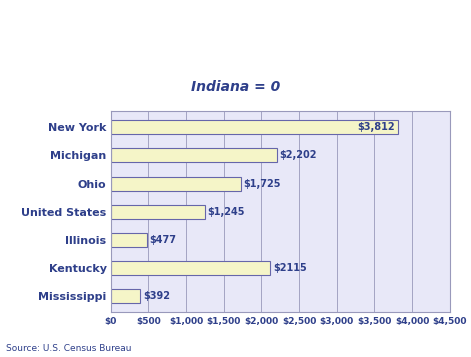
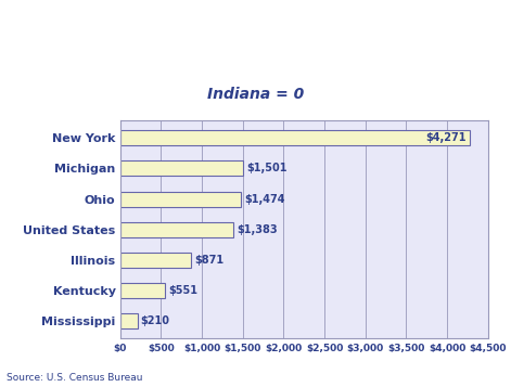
New York: $3,812 -> $4,271
Michigan: $2,202 -> $1,501
Ohio: $1,725 -> $1,474
United States: $1,245 -> $1,383
Illinois: $477 -> $871
Kentucky: $2115 -> $551
Mississippi: $392 -> $210
